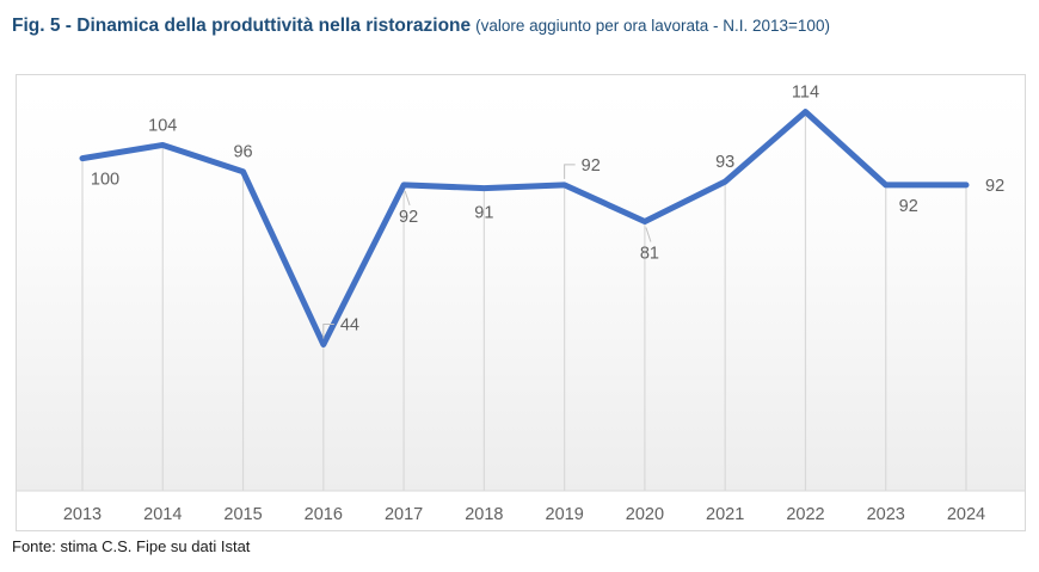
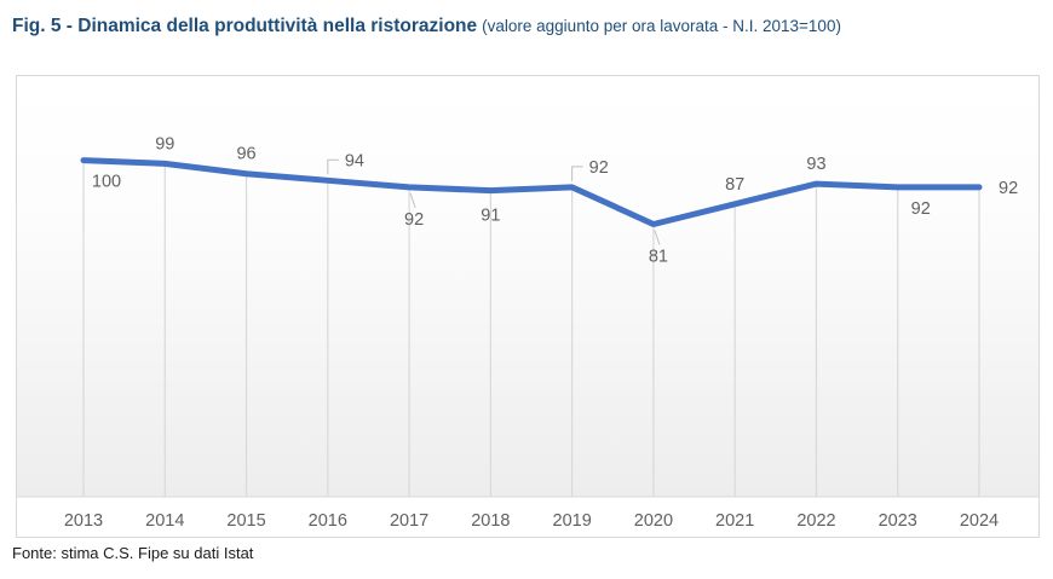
2014: 104 -> 99
2016: 44 -> 94
2021: 93 -> 87
2022: 114 -> 93
